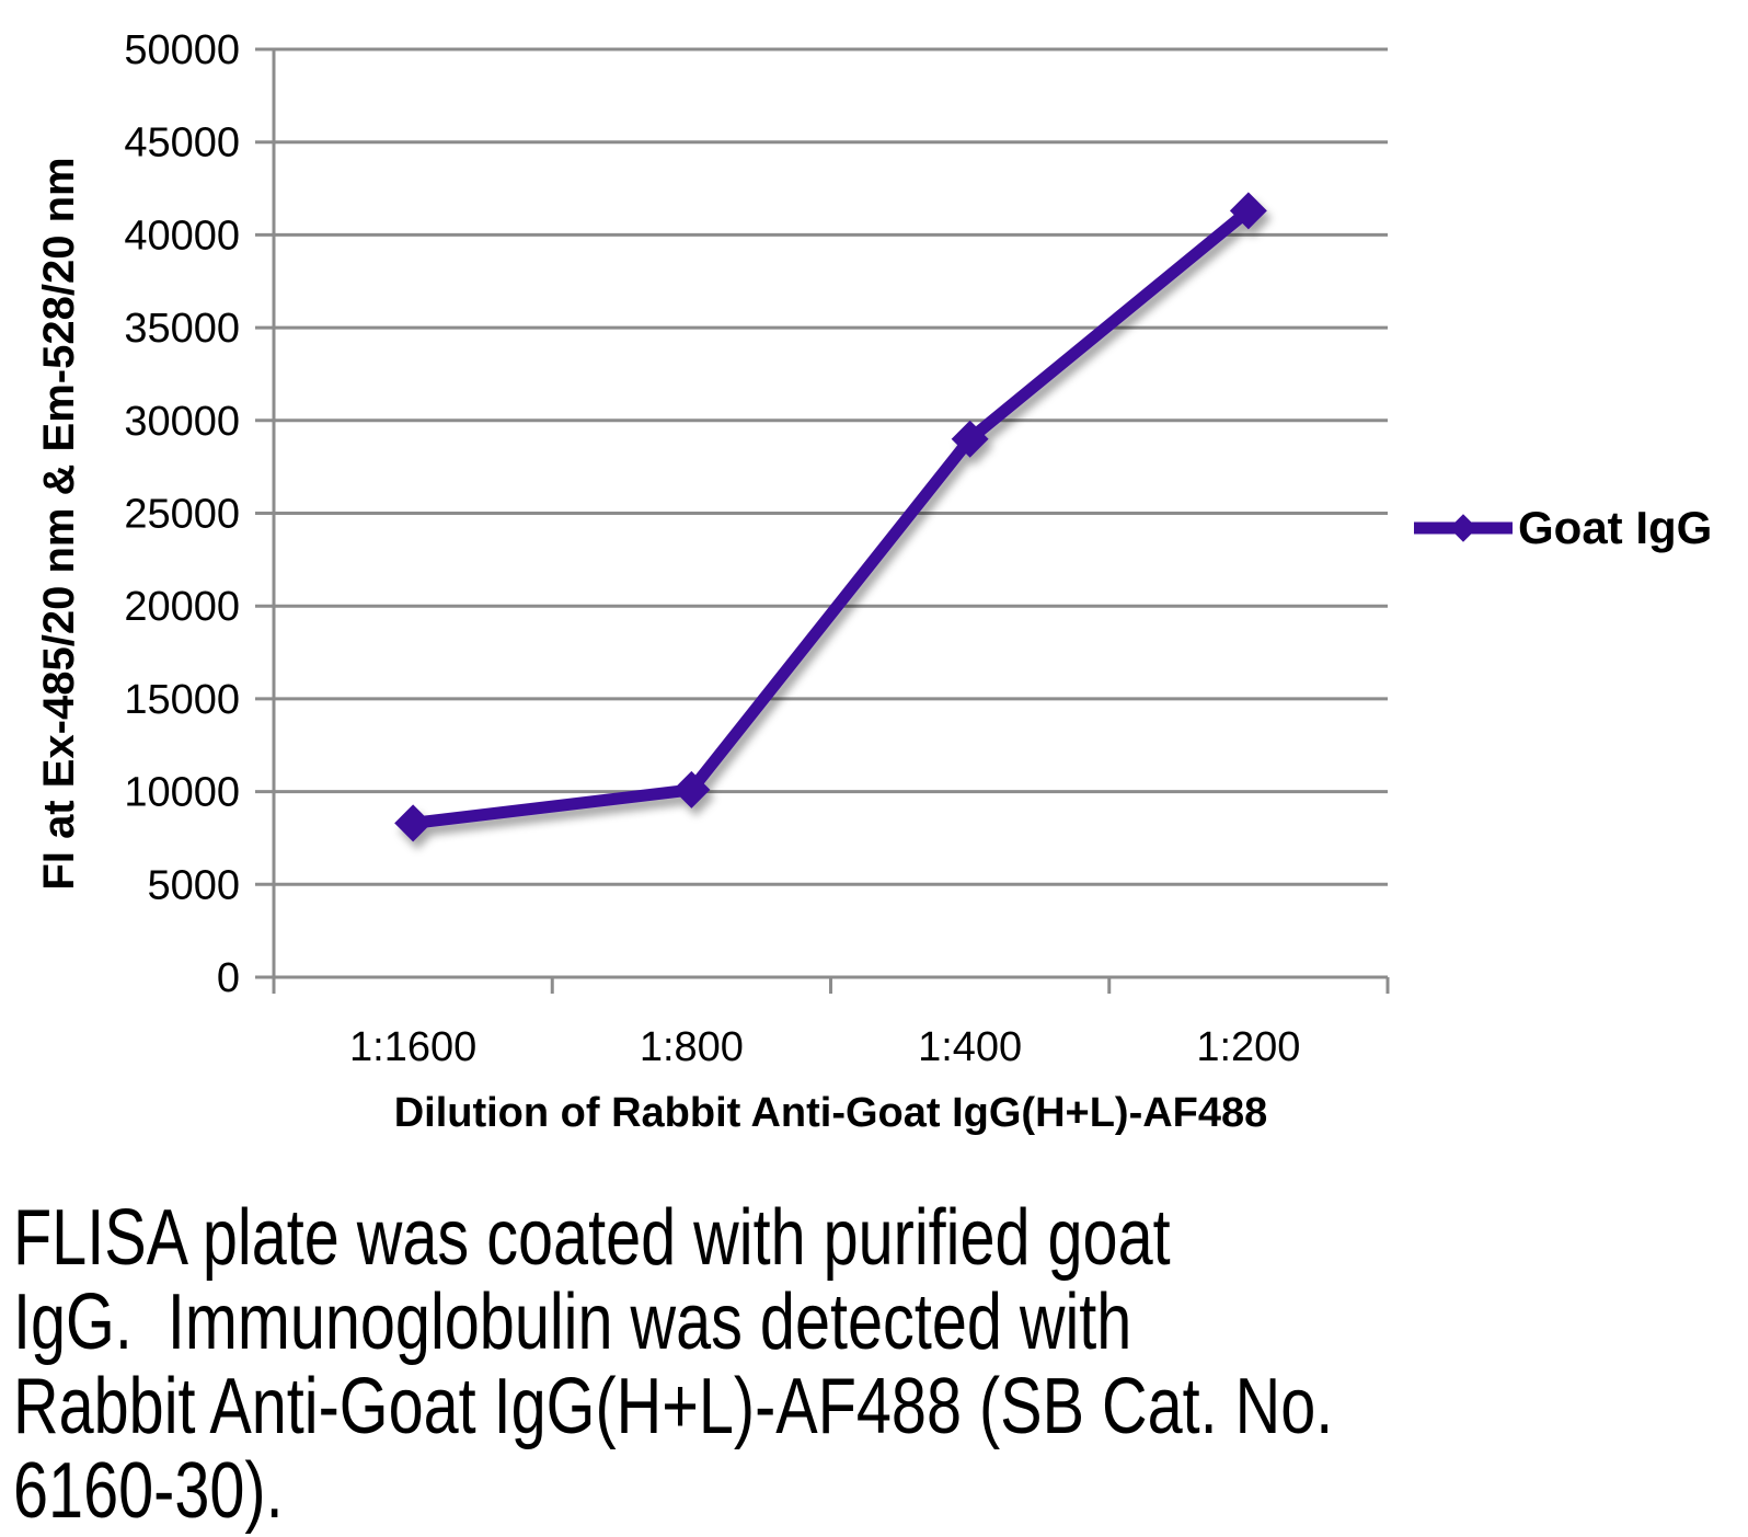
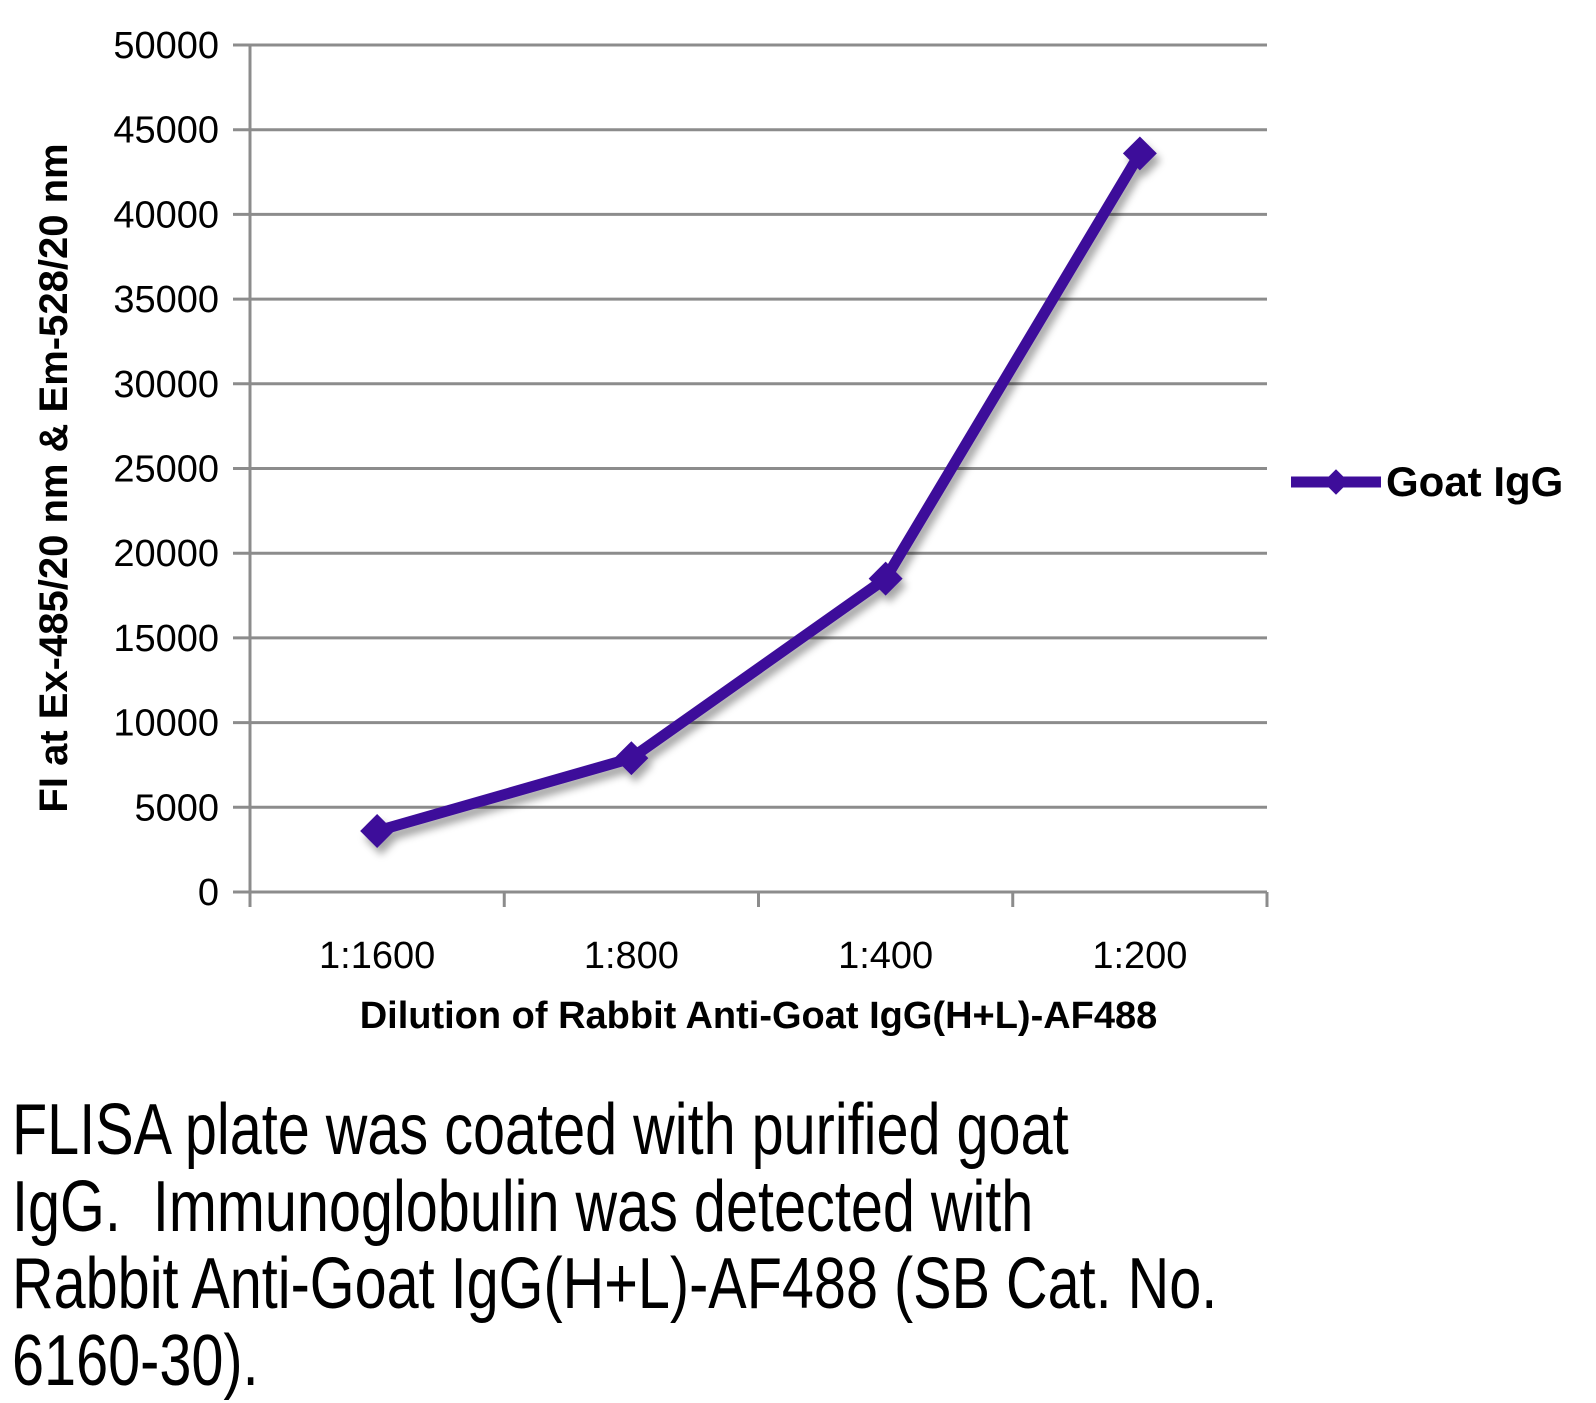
1:1600: 8300 -> 3600
1:800: 10100 -> 7900
1:400: 29000 -> 18500
1:200: 41300 -> 43600
